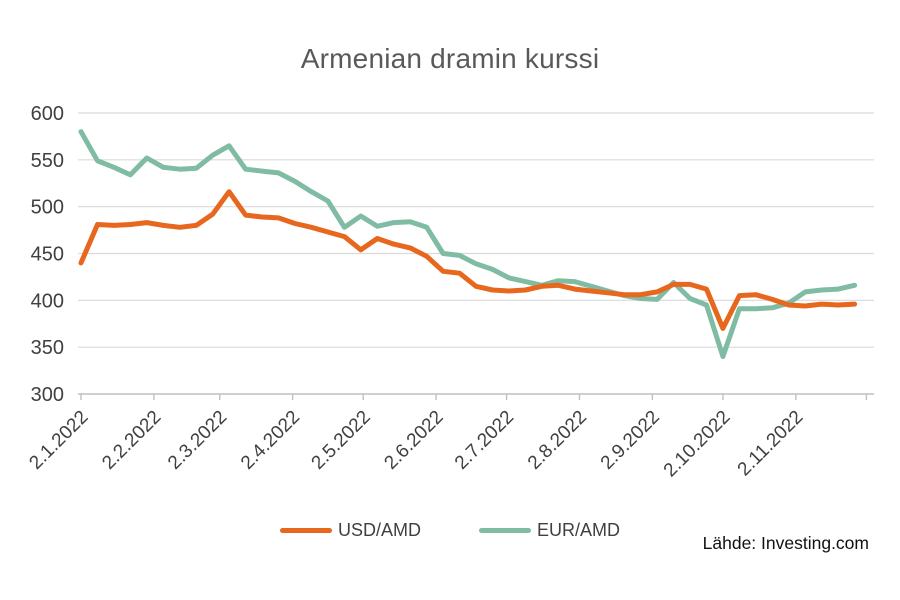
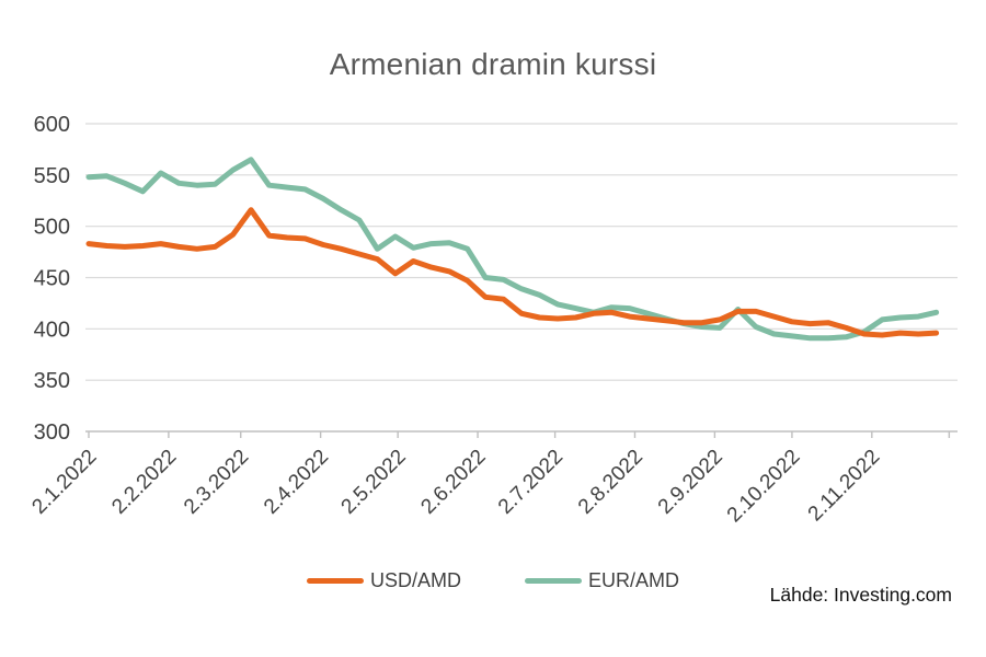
USD/AMD/2.1.2022: 440 -> 480
EUR/AMD/2.1.2022: 580 -> 550
USD/AMD/2.10.2022: 370 -> 410
EUR/AMD/2.10.2022: 340 -> 390
